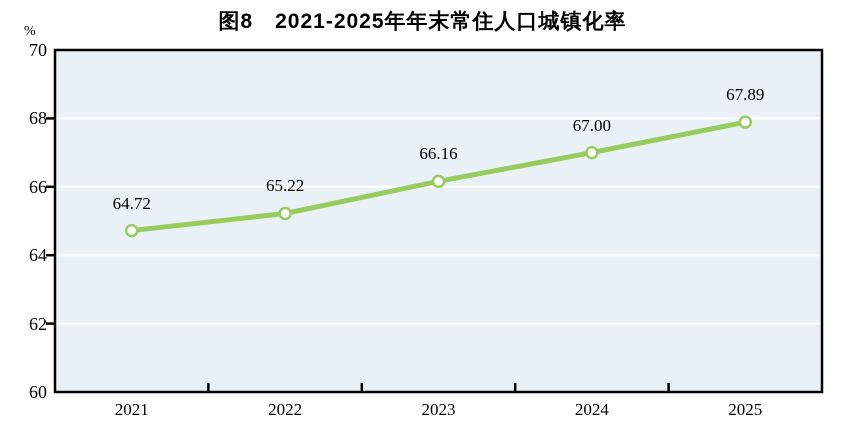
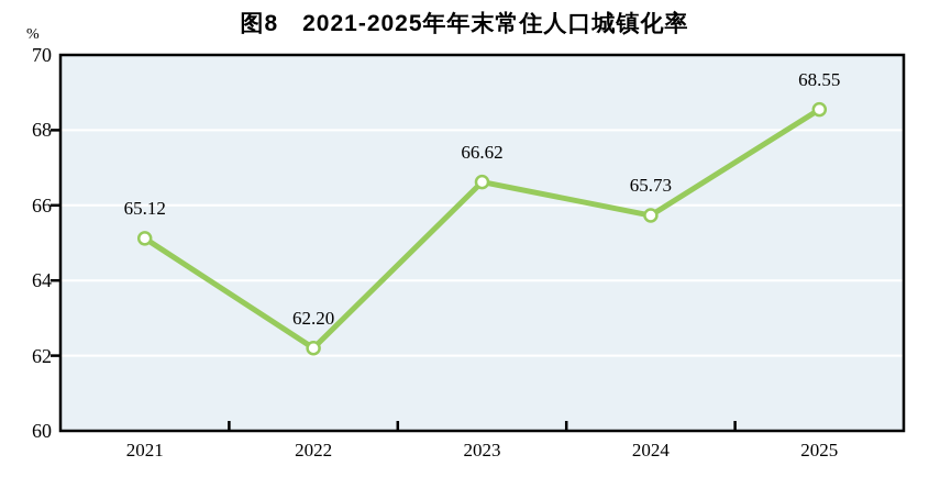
2021: 64.72 -> 65.12
2022: 65.22 -> 62.20
2023: 66.16 -> 66.62
2024: 67.00 -> 65.73
2025: 67.89 -> 68.55
